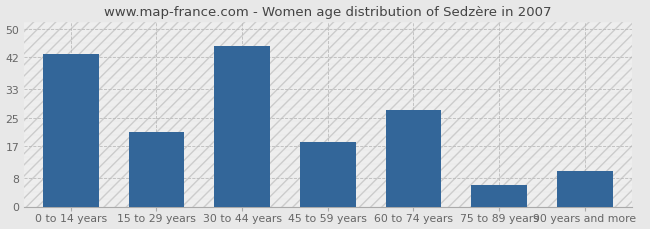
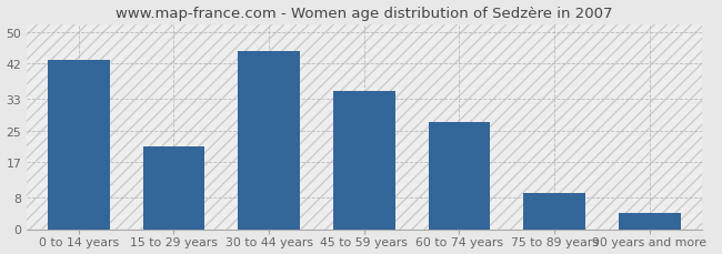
45 to 59 years: 18 -> 35
75 to 89 years: 6 -> 9
90 years and more: 10 -> 4
